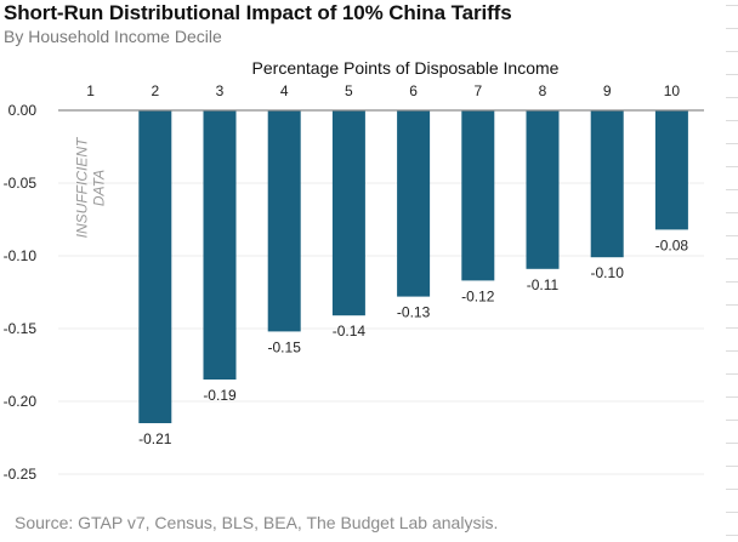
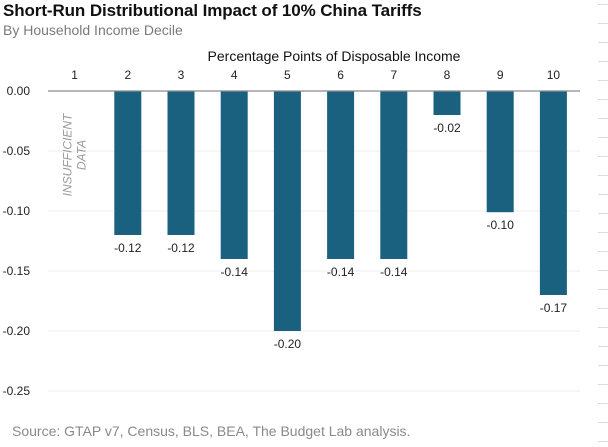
2: -0.21 -> -0.12
3: -0.19 -> -0.12
4: -0.15 -> -0.14
5: -0.14 -> -0.20
6: -0.13 -> -0.14
7: -0.12 -> -0.14
8: -0.11 -> -0.02
10: -0.08 -> -0.17
